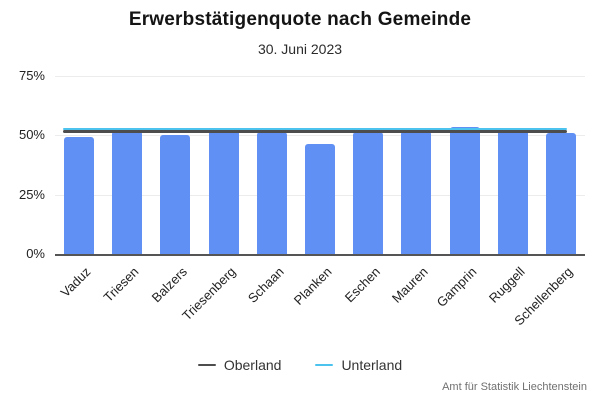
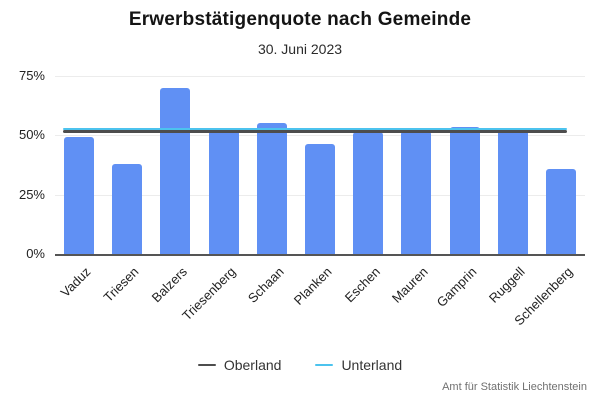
Triesen: 52% -> 38%
Balzers: 50% -> 70%
Schaan: 51% -> 55%
Schellenberg: 51% -> 36%
